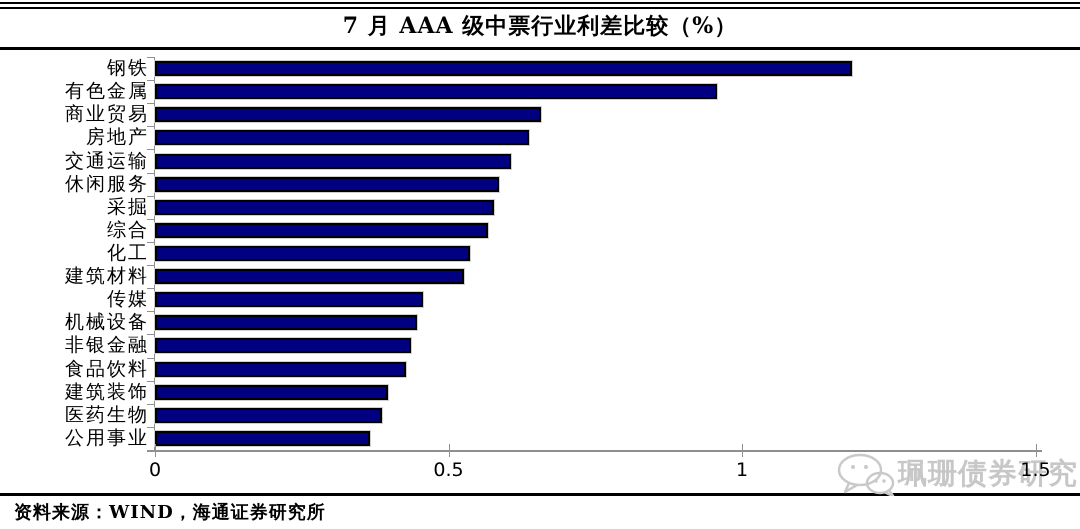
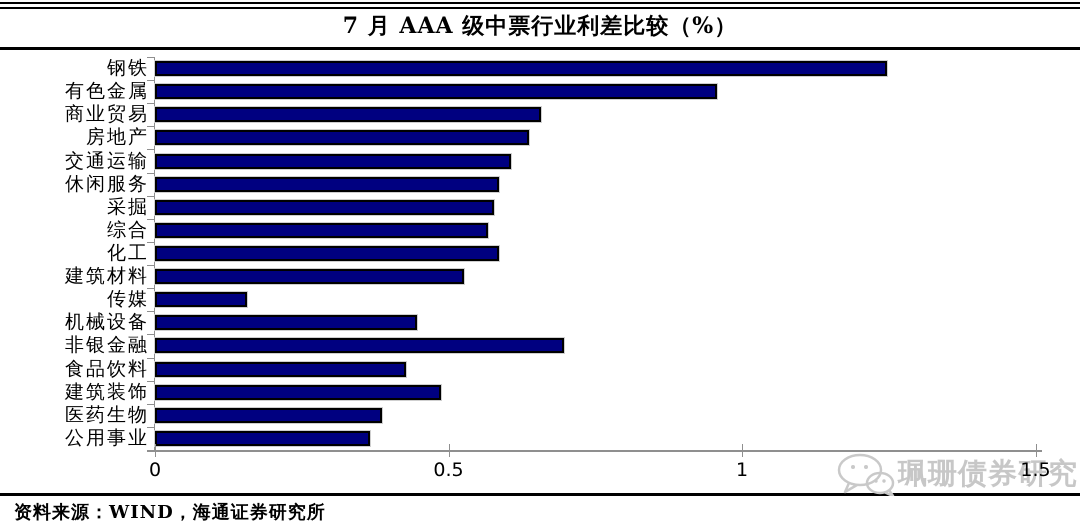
钢铁: 1.18 -> 1.24
化工: 0.53 -> 0.58
传媒: 0.45 -> 0.15
非银金融: 0.43 -> 0.69
建筑装饰: 0.39 -> 0.48
